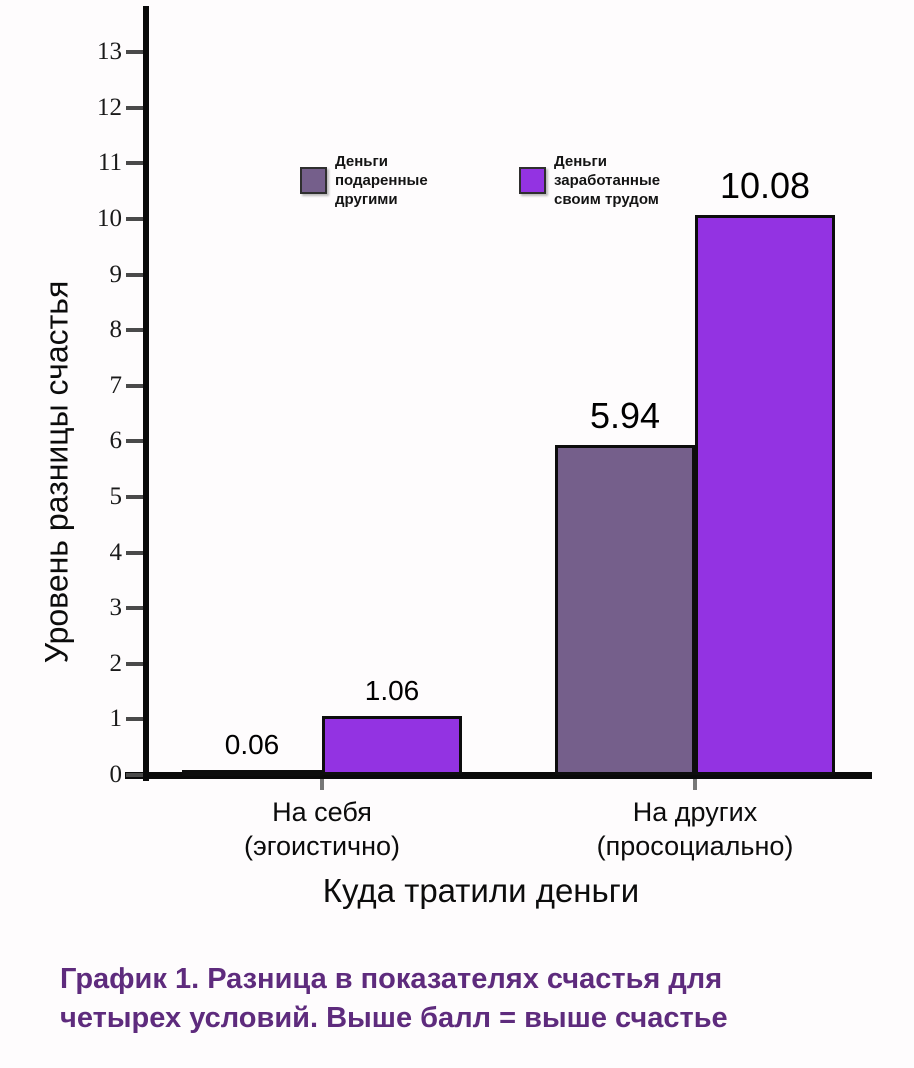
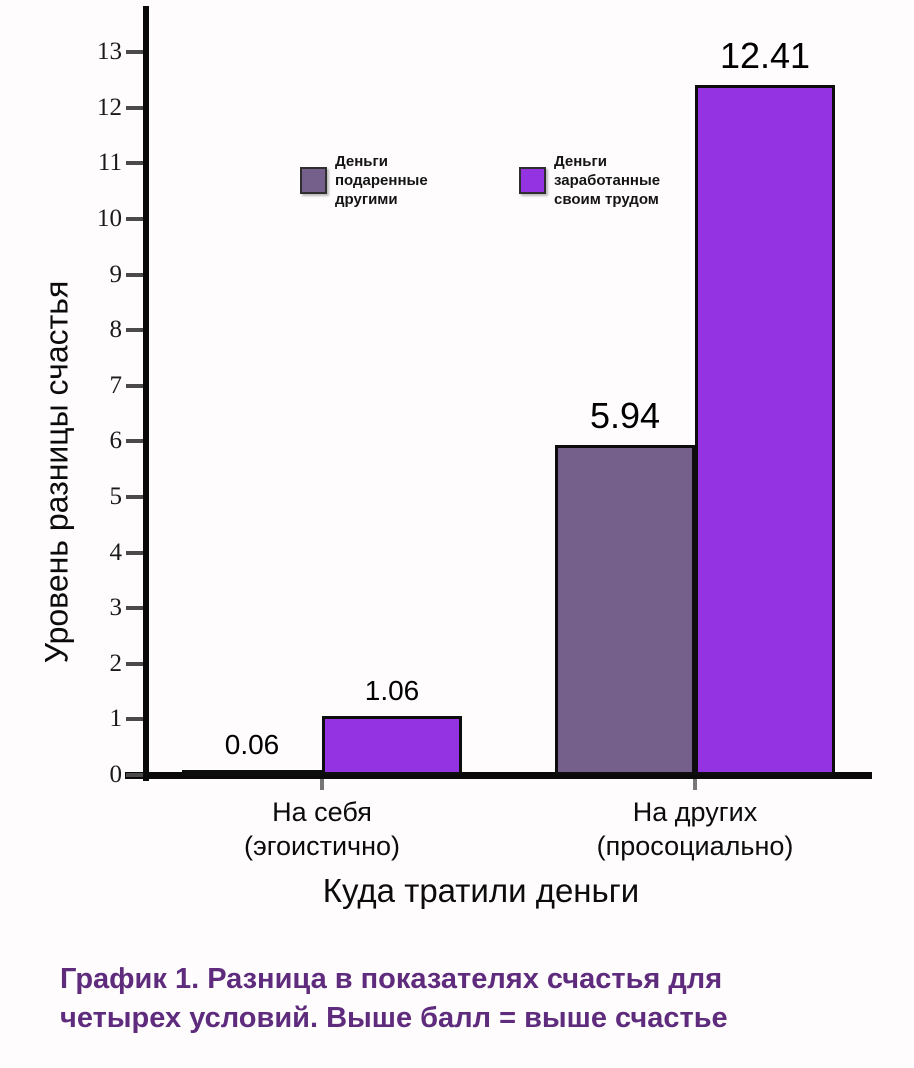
Деньги заработанные своим трудом/На других (просоциально): 10.08 -> 12.41
